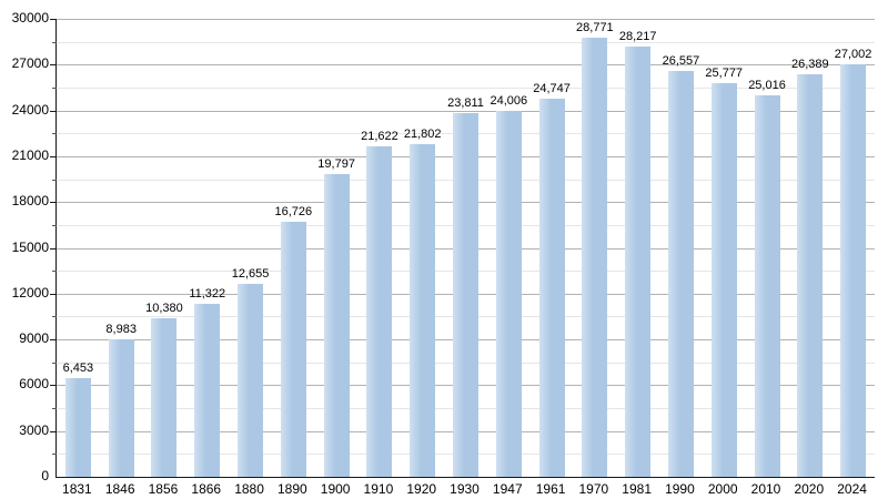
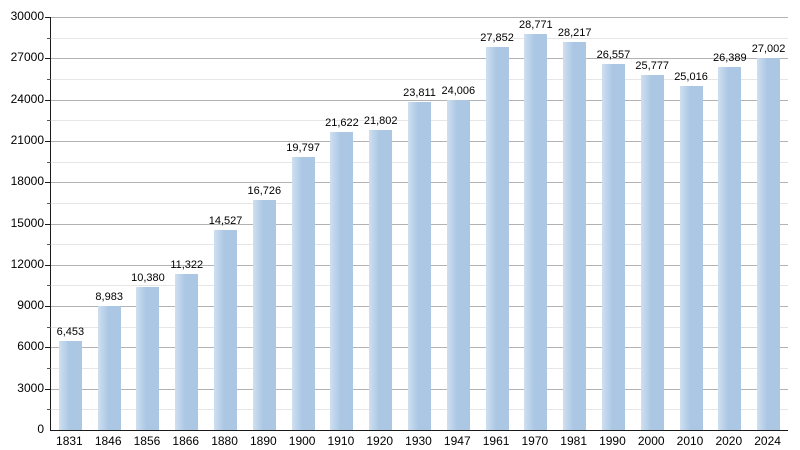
1880: 12,655 -> 14,527
1961: 24,747 -> 27,852
